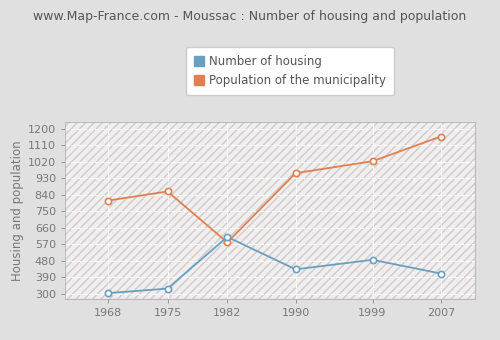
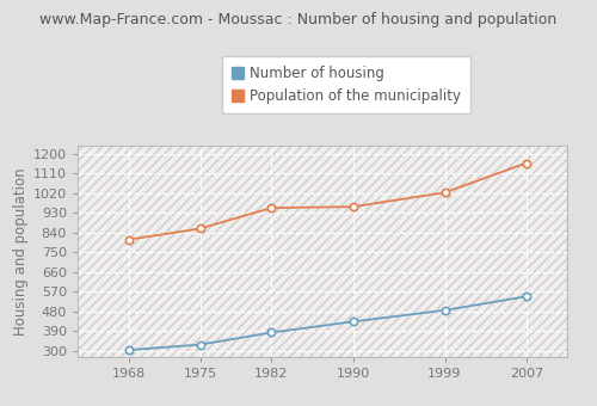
Number of housing/1982: 610 -> 380
Population of the municipality/1982: 580 -> 950
Number of housing/2007: 410 -> 550
